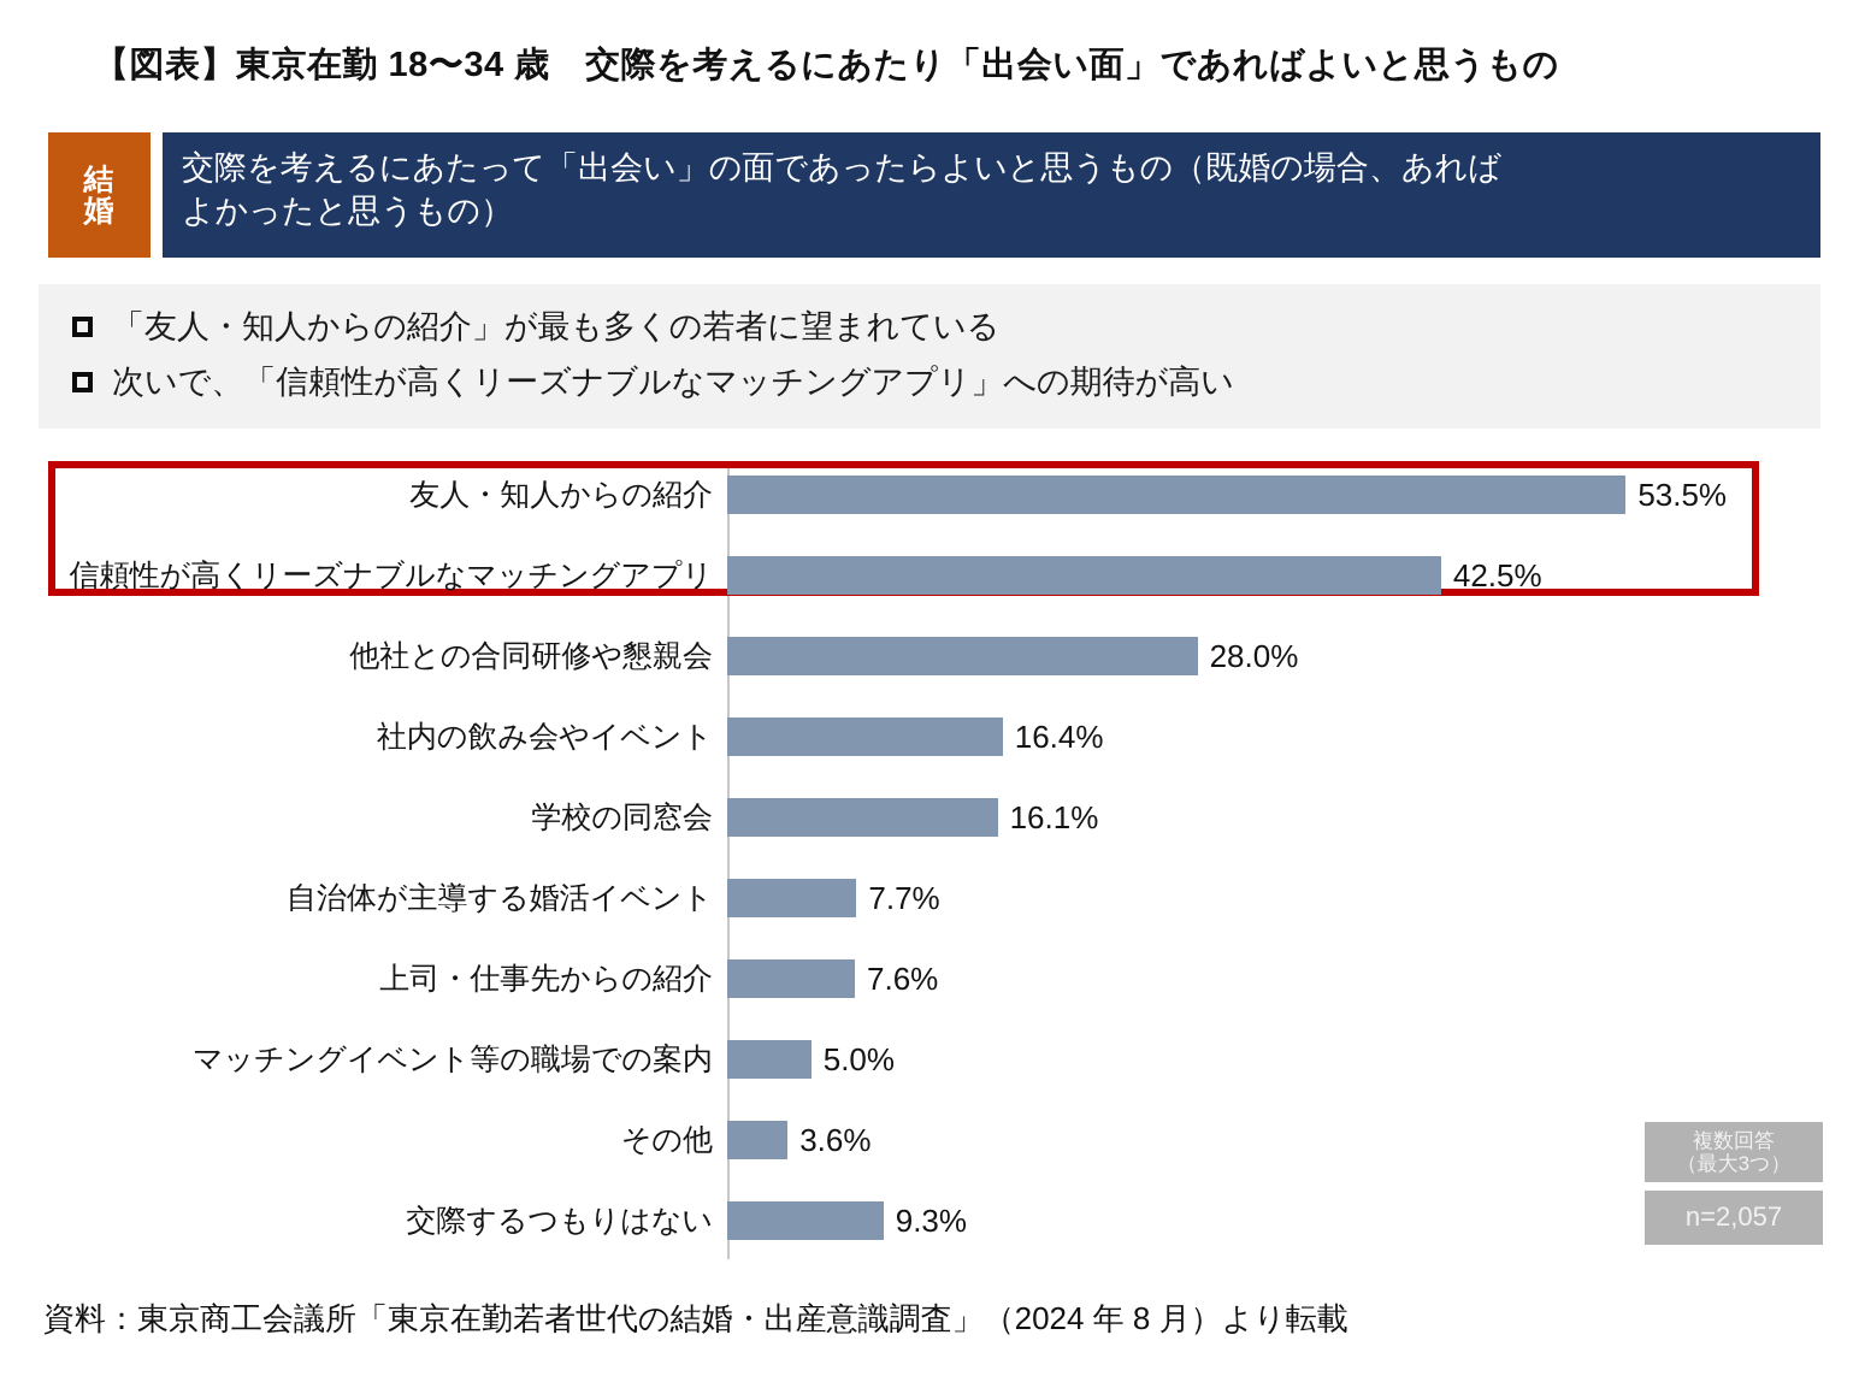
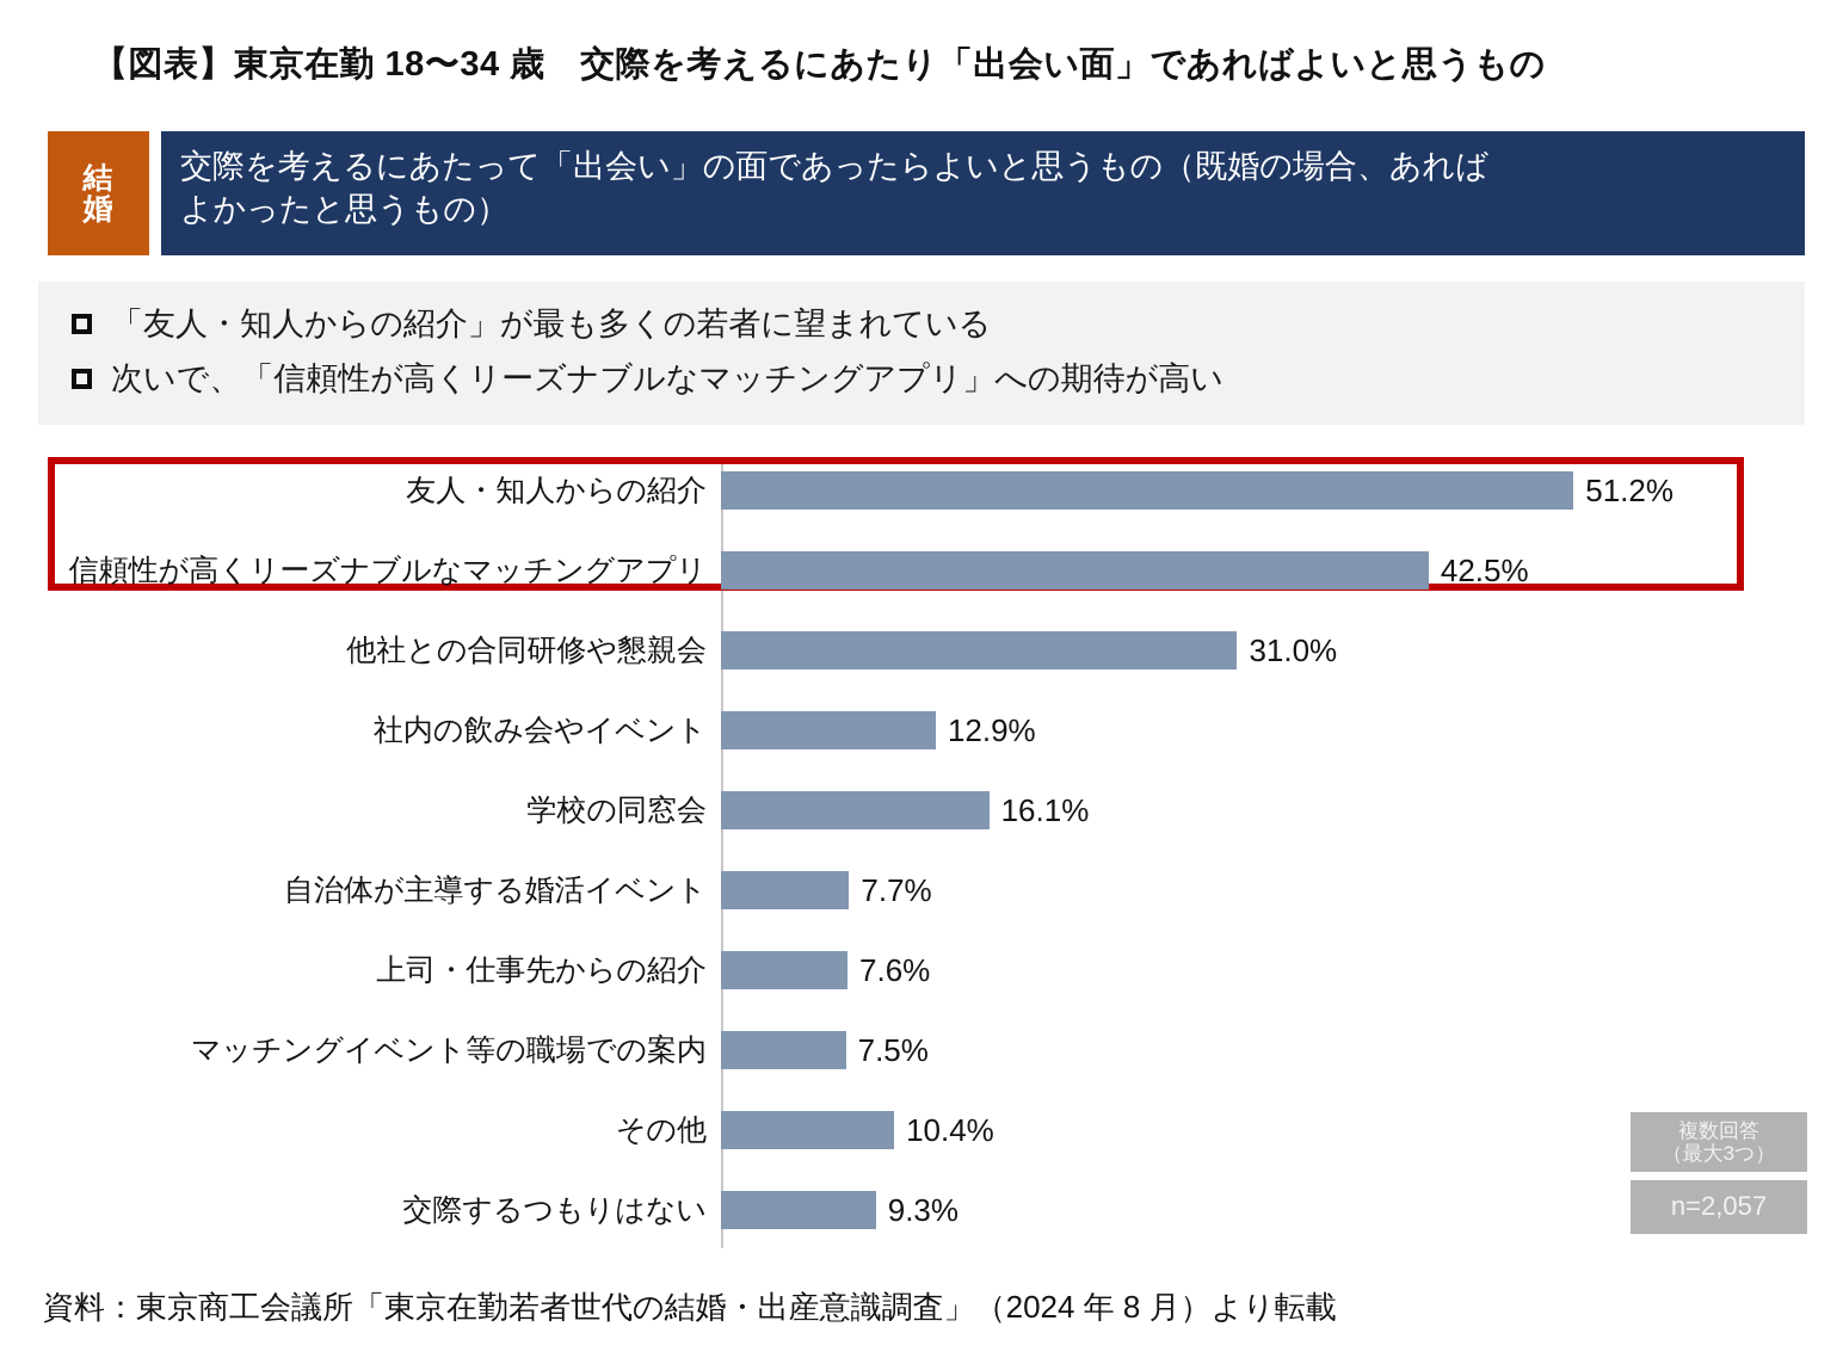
友人・知人からの紹介: 53.5% -> 51.2%
他社との合同研修や懇親会: 28.0% -> 31.0%
社内の飲み会やイベント: 16.4% -> 12.9%
マッチングイベント等の職場での案内: 5.0% -> 7.5%
その他: 3.6% -> 10.4%
